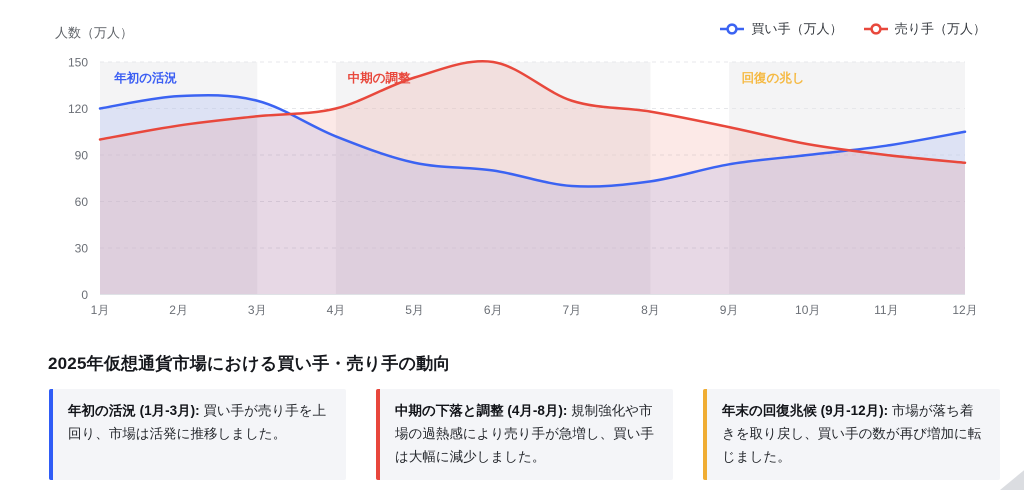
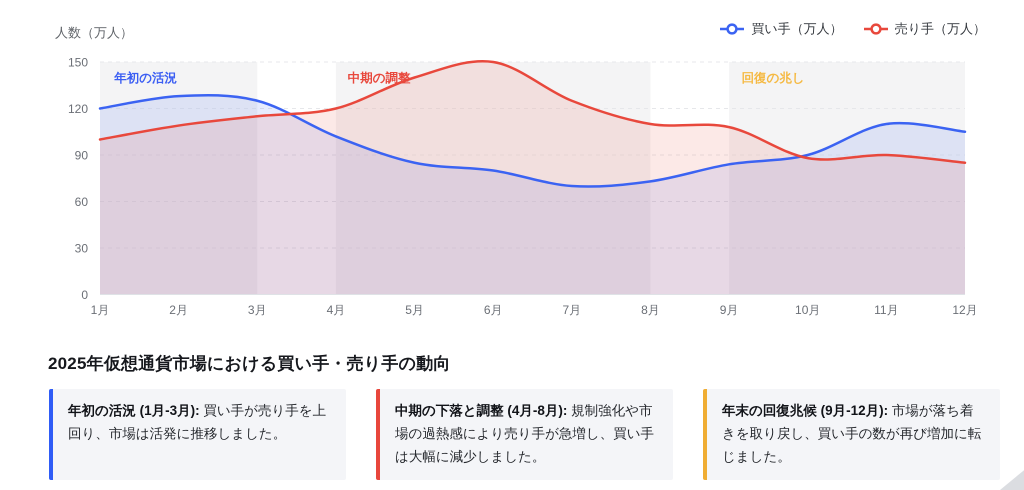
売り手（万人）/8月: 118 -> 110
売り手（万人）/10月: 97 -> 88
買い手（万人）/11月: 96 -> 110
